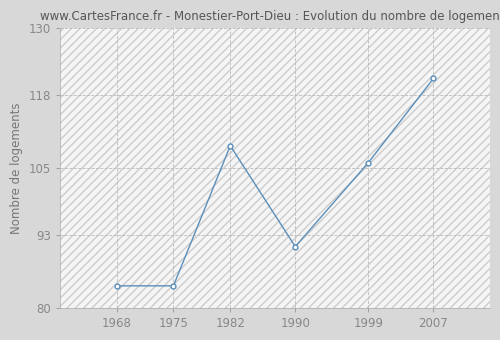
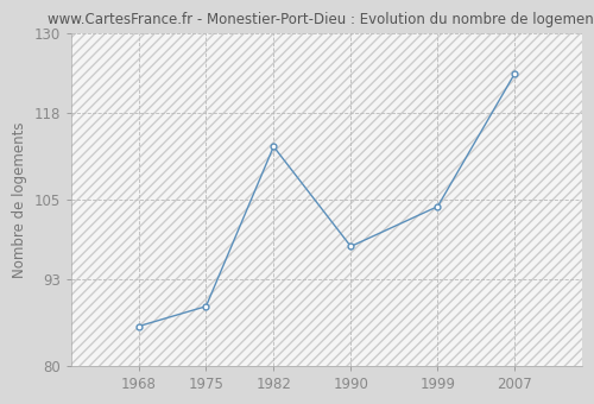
1968: 84 -> 86
1975: 84 -> 89
1982: 109 -> 113
1990: 91 -> 98
1999: 106 -> 104
2007: 121 -> 124
